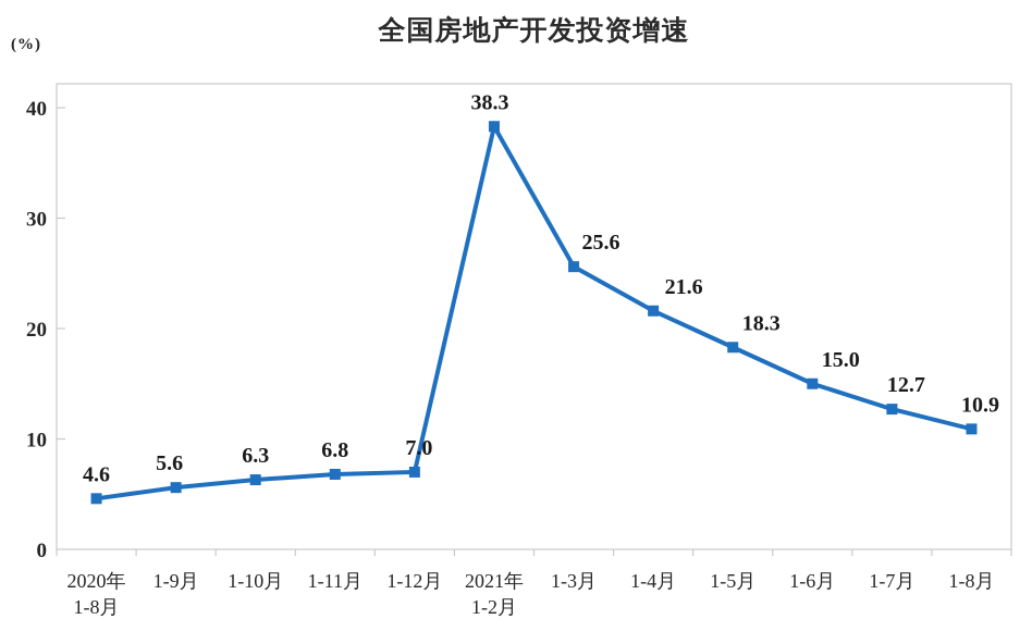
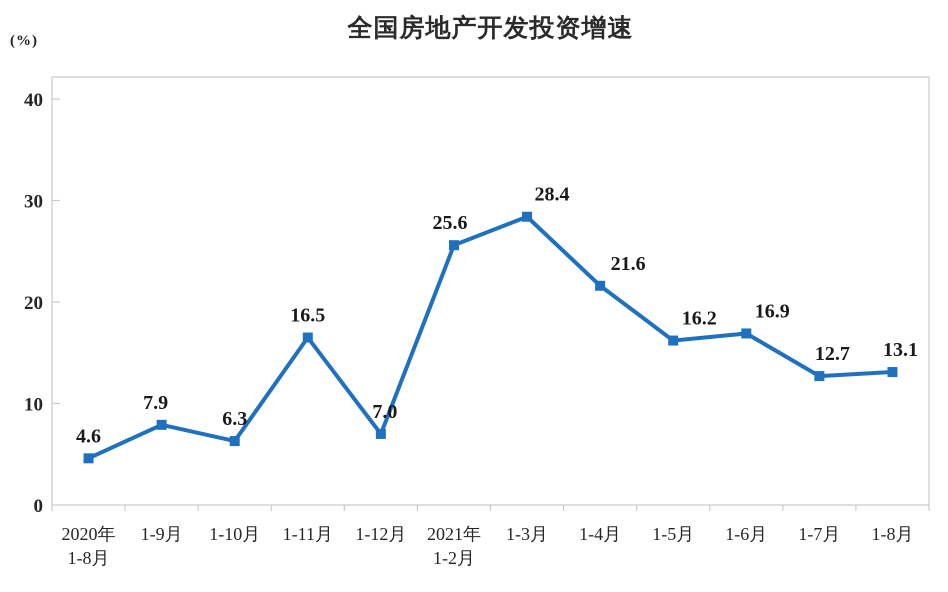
1-9月: 5.6 -> 7.9
1-11月: 6.8 -> 16.5
2021年 1-2月: 38.3 -> 25.6
1-3月: 25.6 -> 28.4
1-5月: 18.3 -> 16.2
1-6月: 15.0 -> 16.9
1-8月: 10.9 -> 13.1
